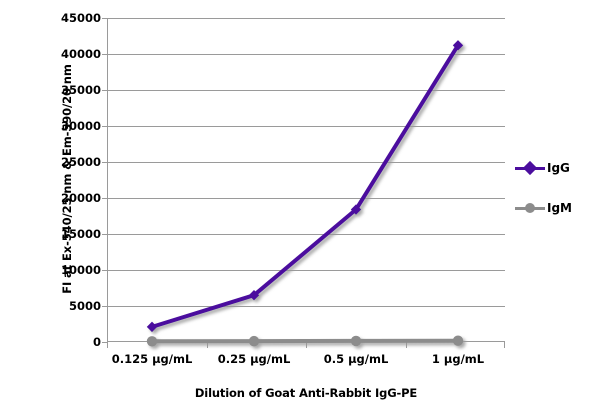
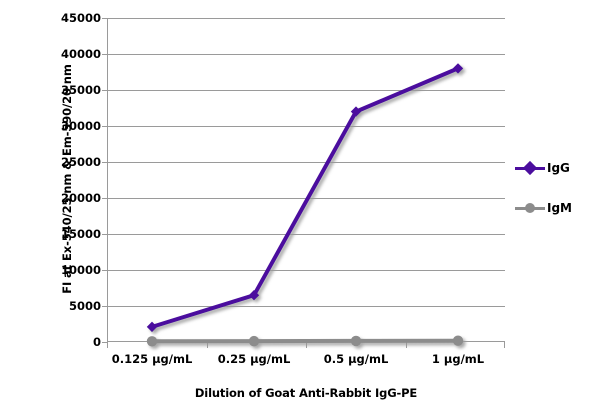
IgG/0.5 µg/mL: 18000 -> 32000
IgG/1 µg/mL: 41000 -> 38000
